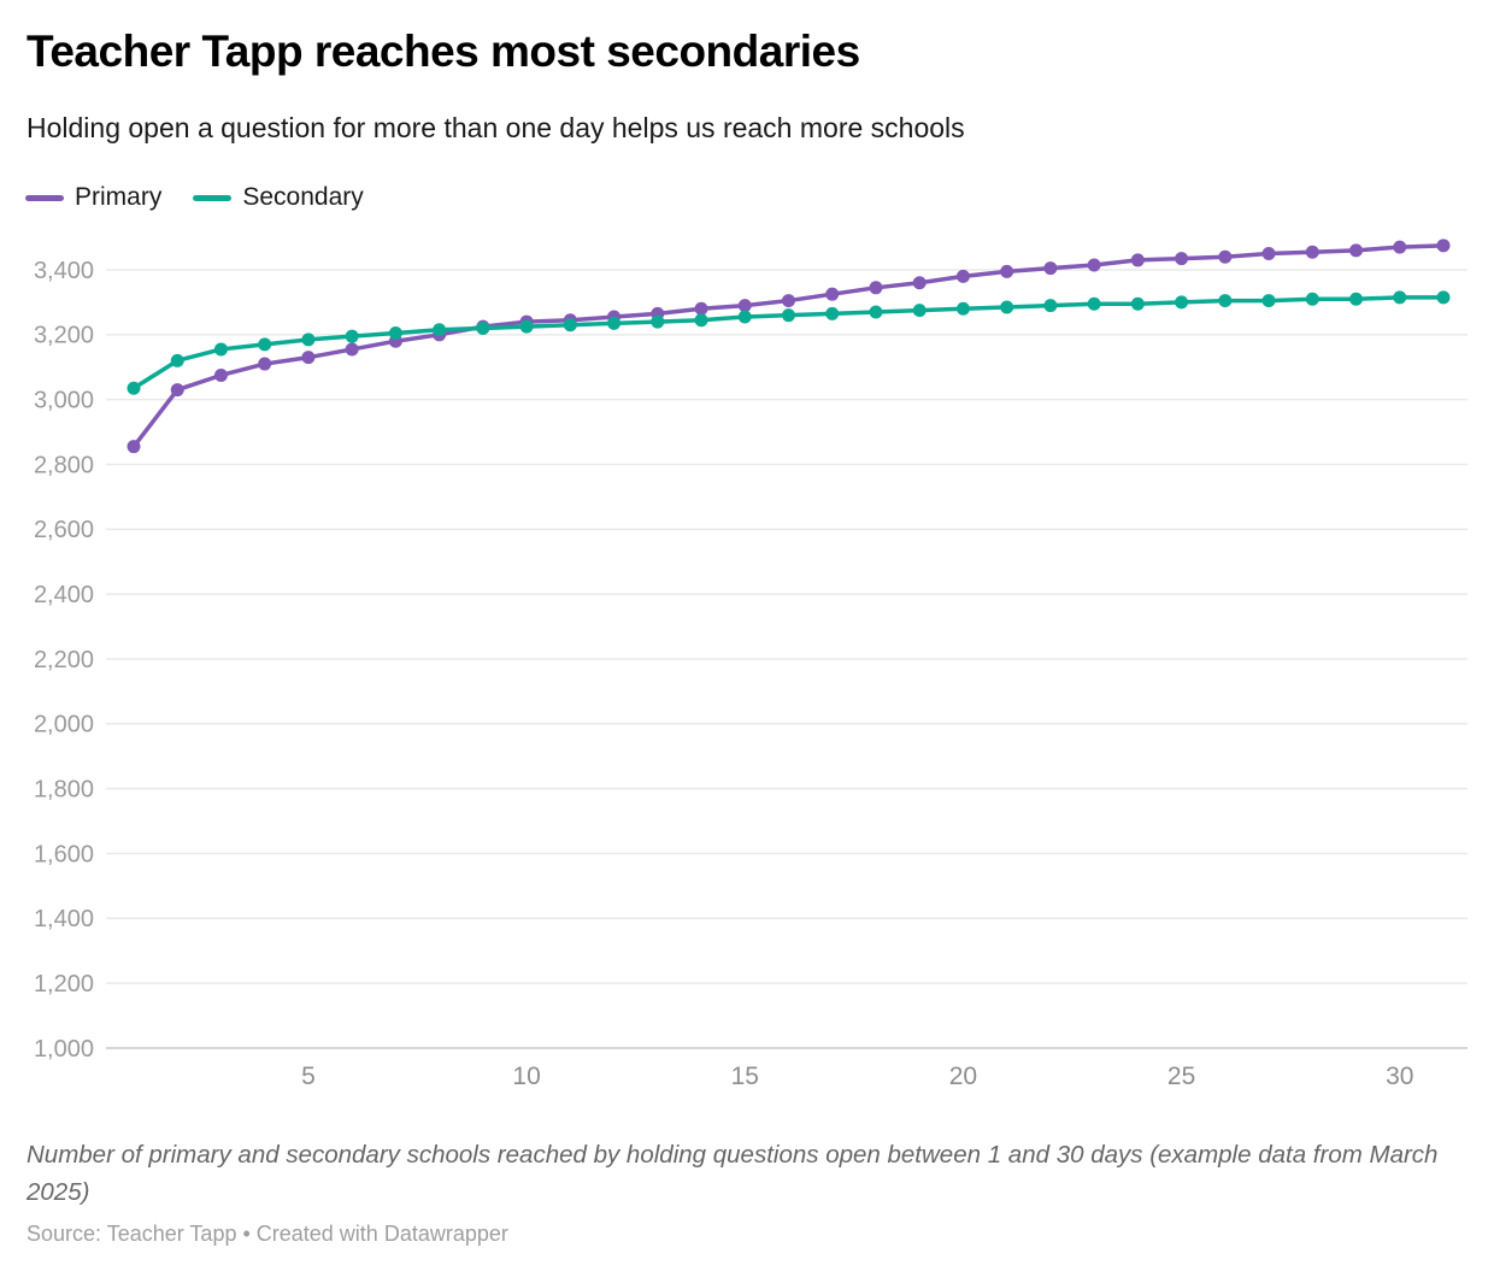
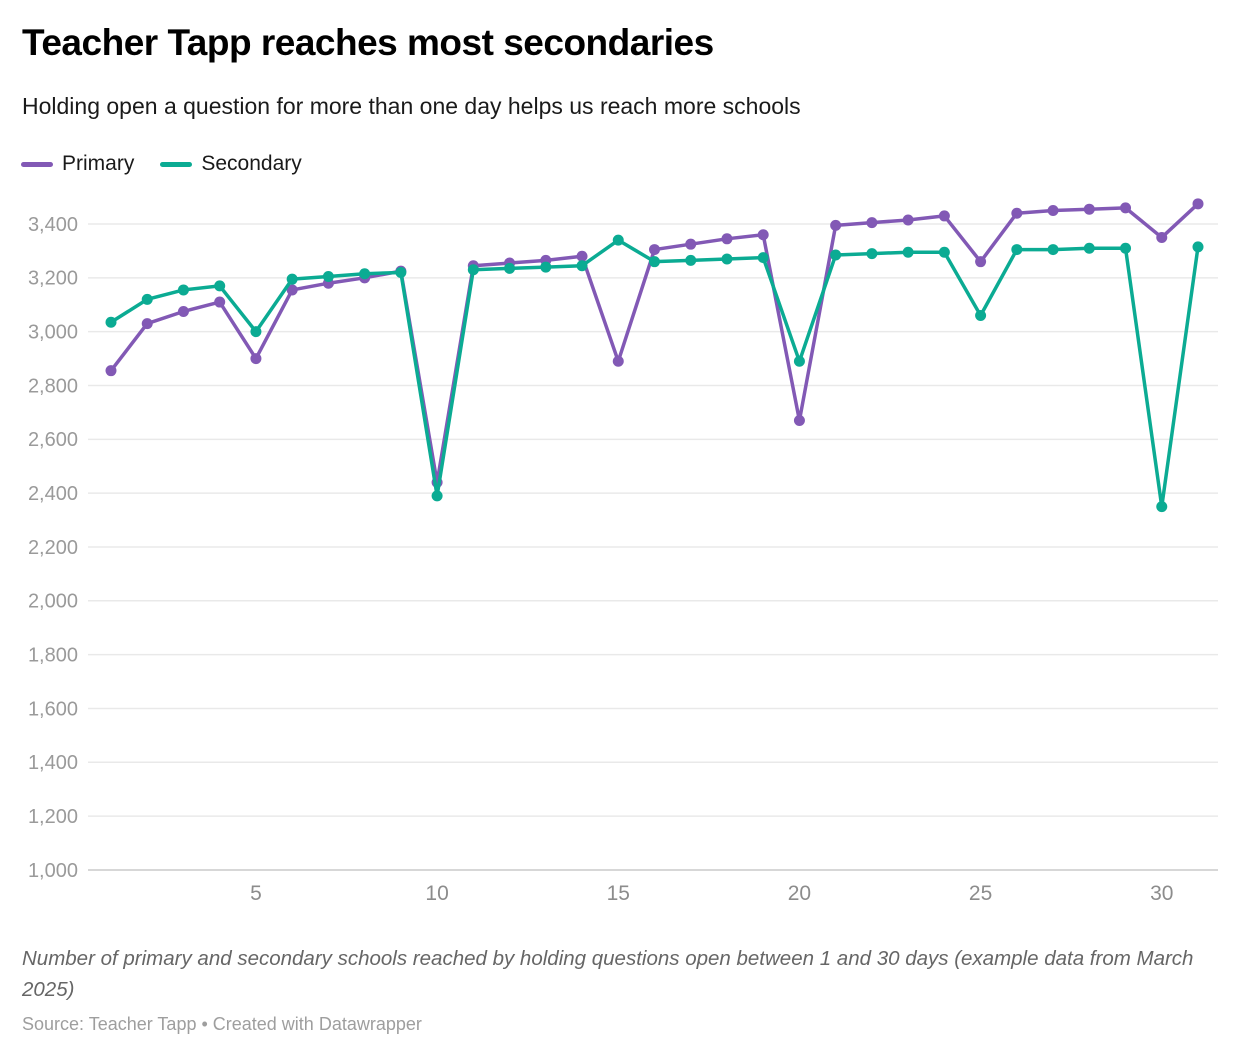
Primary/5: 3130 -> 2900
Secondary/5: 3180 -> 3000
Primary/10: 3240 -> 2440
Secondary/10: 3220 -> 2390
Primary/15: 3290 -> 2890
Secondary/15: 3260 -> 3340
Primary/20: 3380 -> 2670
Secondary/20: 3280 -> 2890
Primary/25: 3440 -> 3260
Secondary/25: 3300 -> 3060
Primary/30: 3470 -> 3350
Secondary/30: 3320 -> 2350
